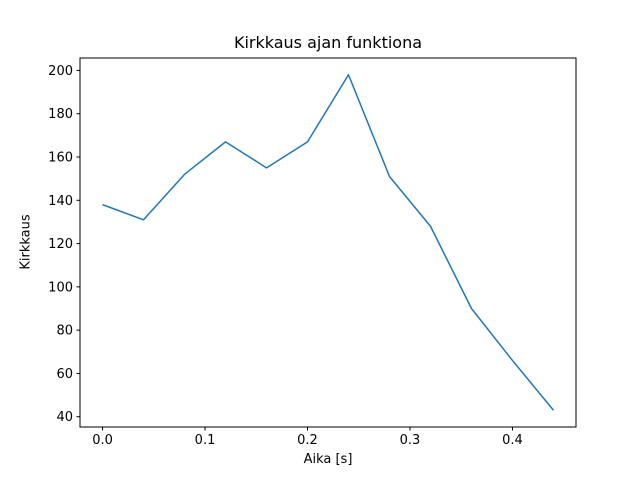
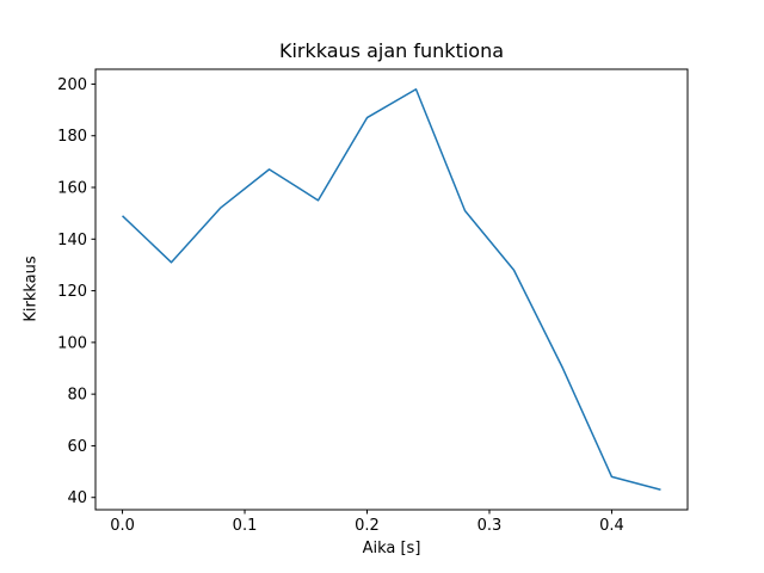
0.0: 138 -> 149
0.2: 167 -> 187
0.4: 66 -> 48
